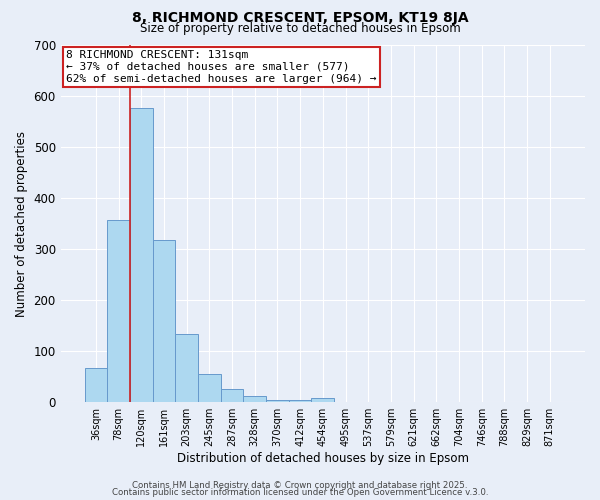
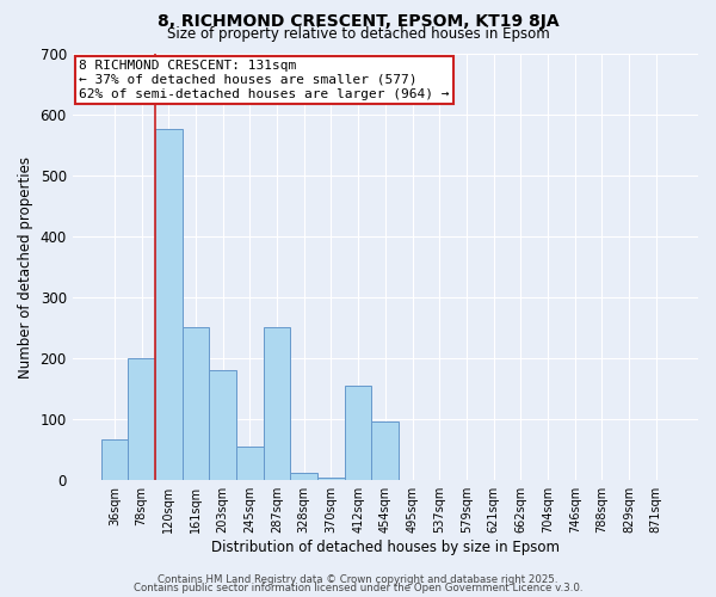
78sqm: 357 -> 200
161sqm: 317 -> 252
203sqm: 133 -> 180
287sqm: 26 -> 252
412sqm: 5 -> 156
454sqm: 9 -> 96
